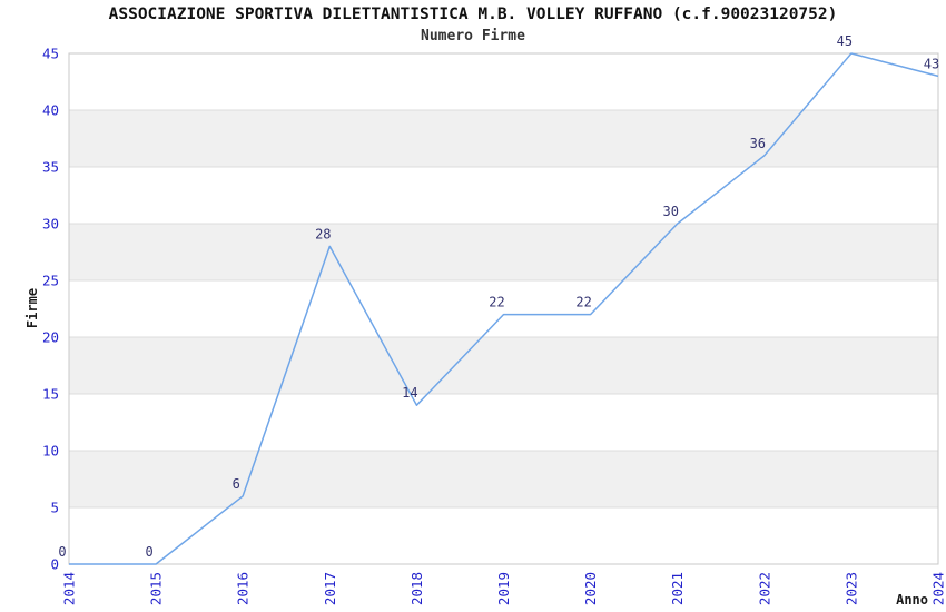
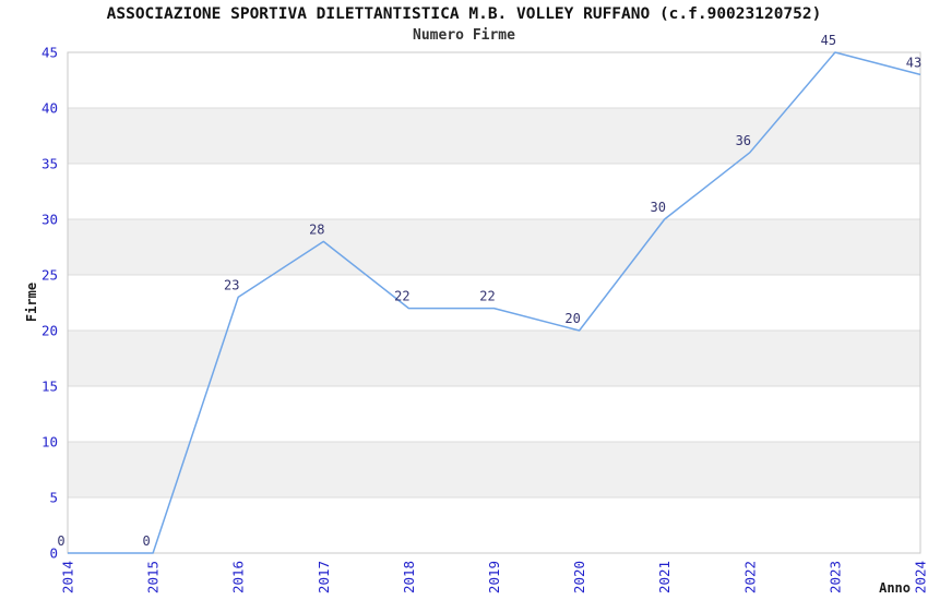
2016: 6 -> 23
2018: 14 -> 22
2020: 22 -> 20
